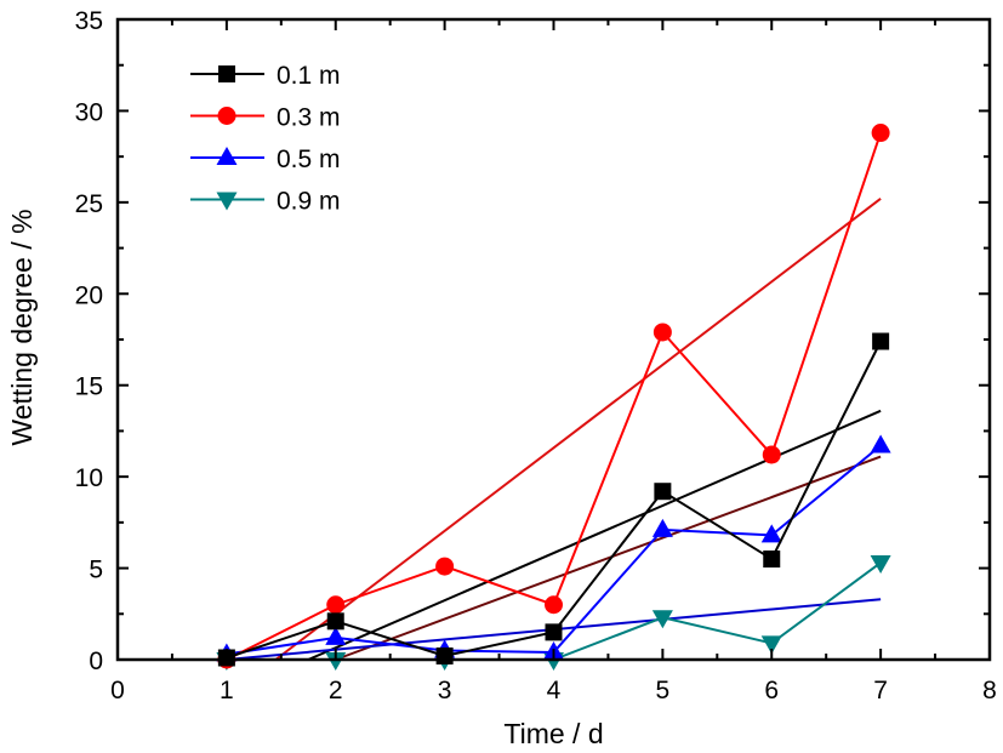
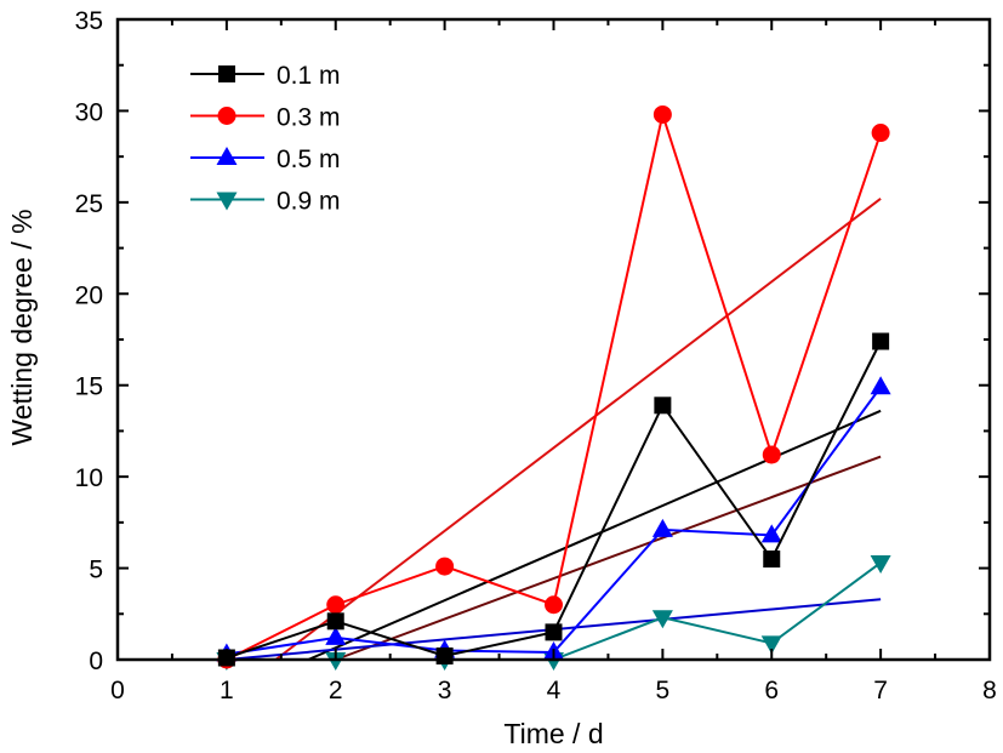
0.1 m/5: 9.2 -> 13.9
0.3 m/5: 17.9 -> 29.8
0.5 m/7: 11.7 -> 14.9
